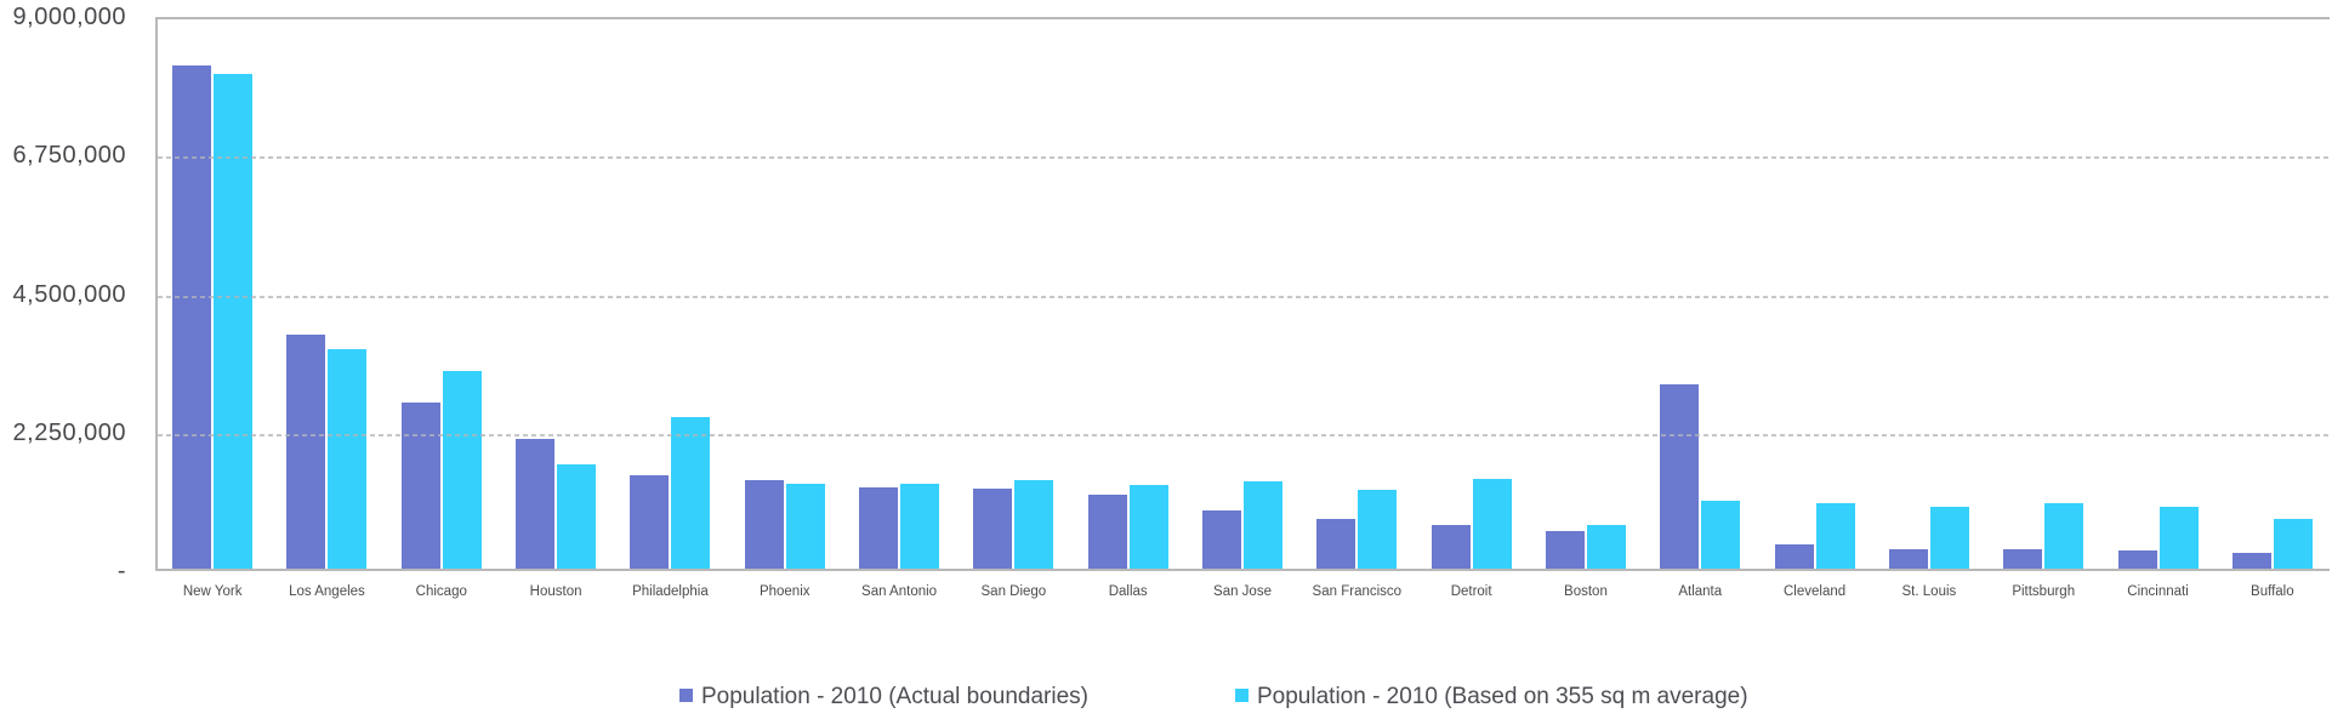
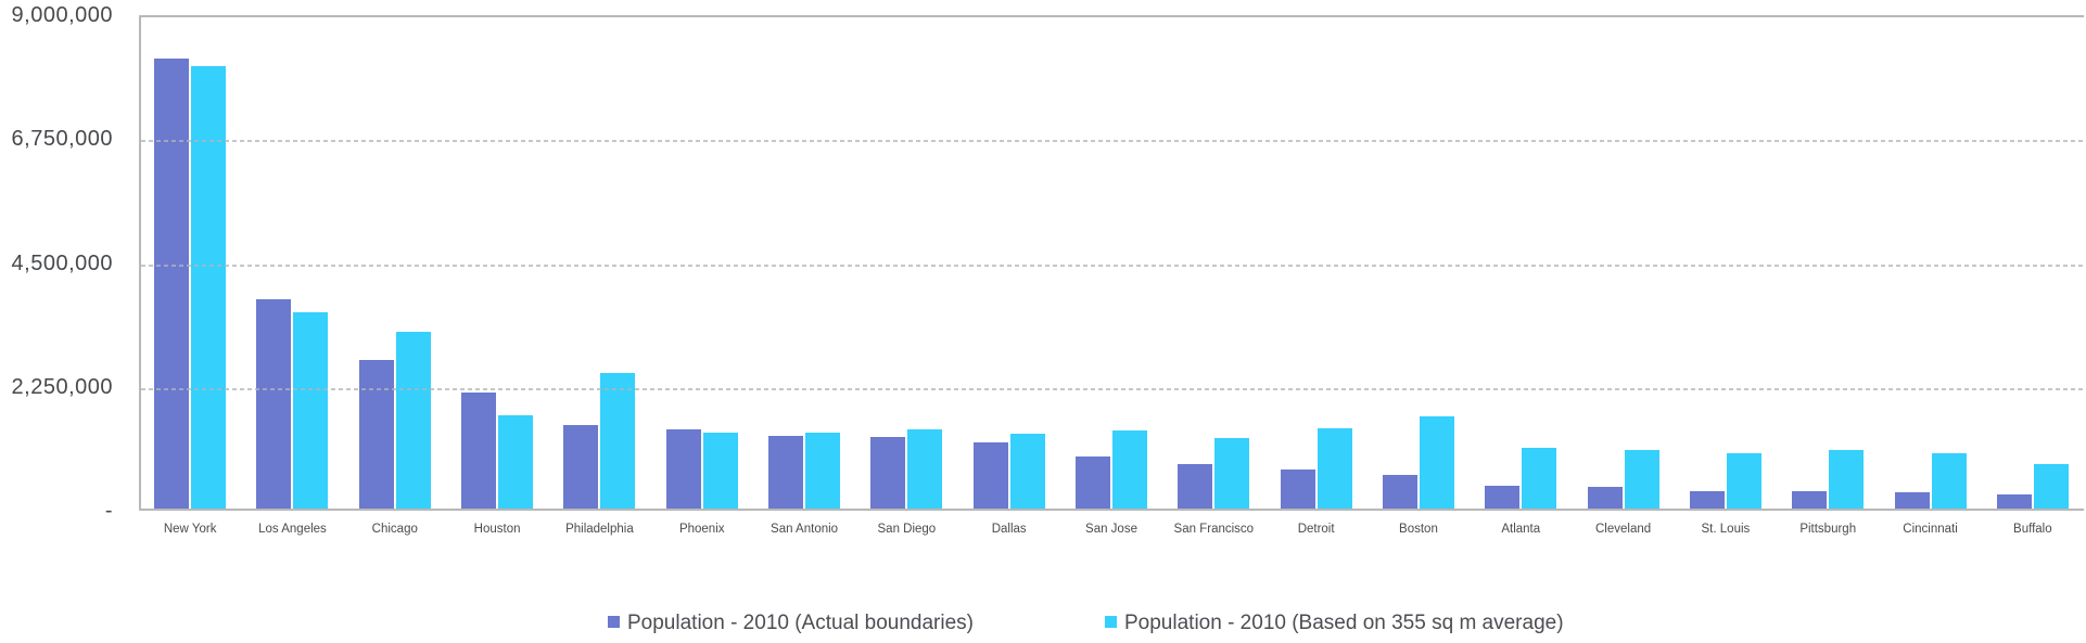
Population - 2010 (Based on 355 sq m average)/Boston: 700000 -> 1700000
Population - 2010 (Actual boundaries)/Atlanta: 3000000 -> 400000
